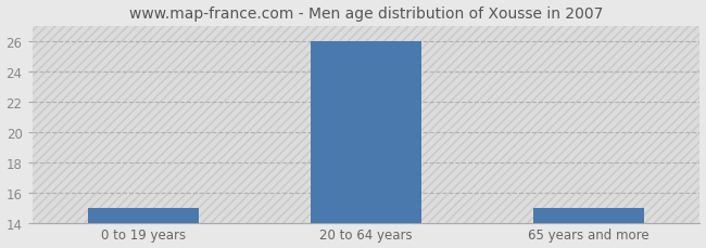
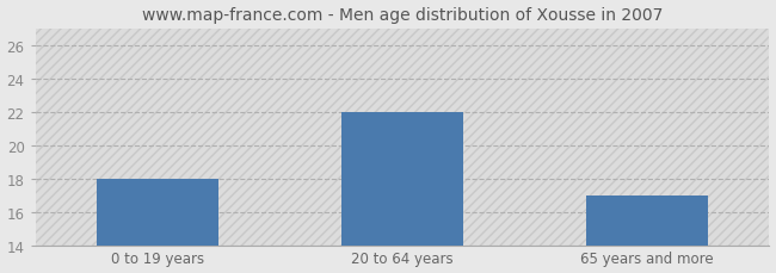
0 to 19 years: 15 -> 18
20 to 64 years: 26 -> 22
65 years and more: 15 -> 17
